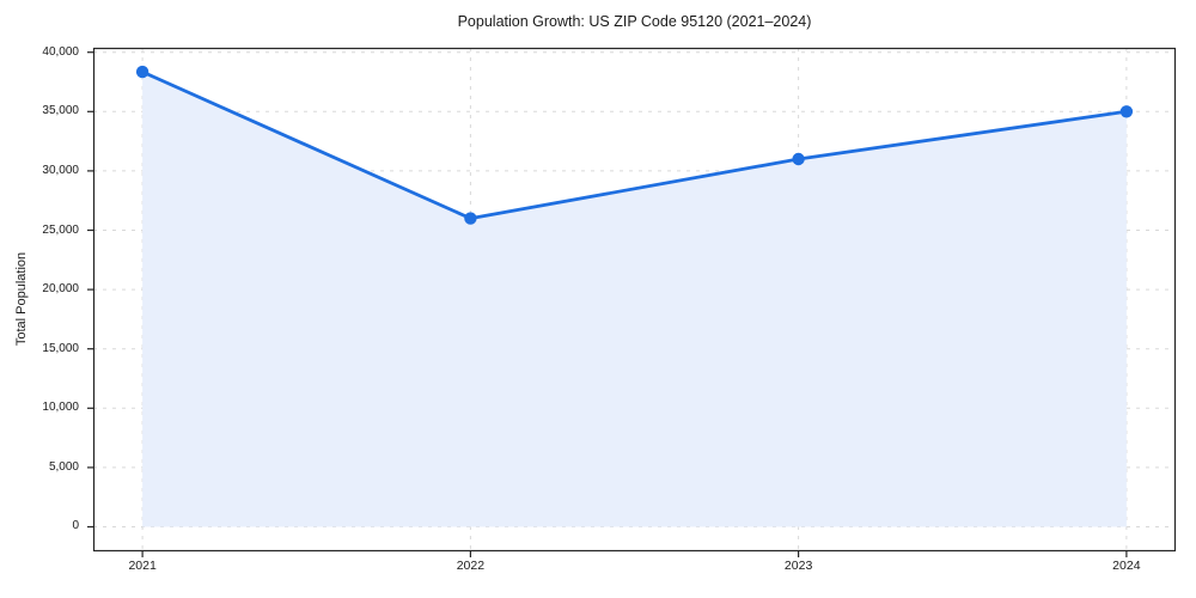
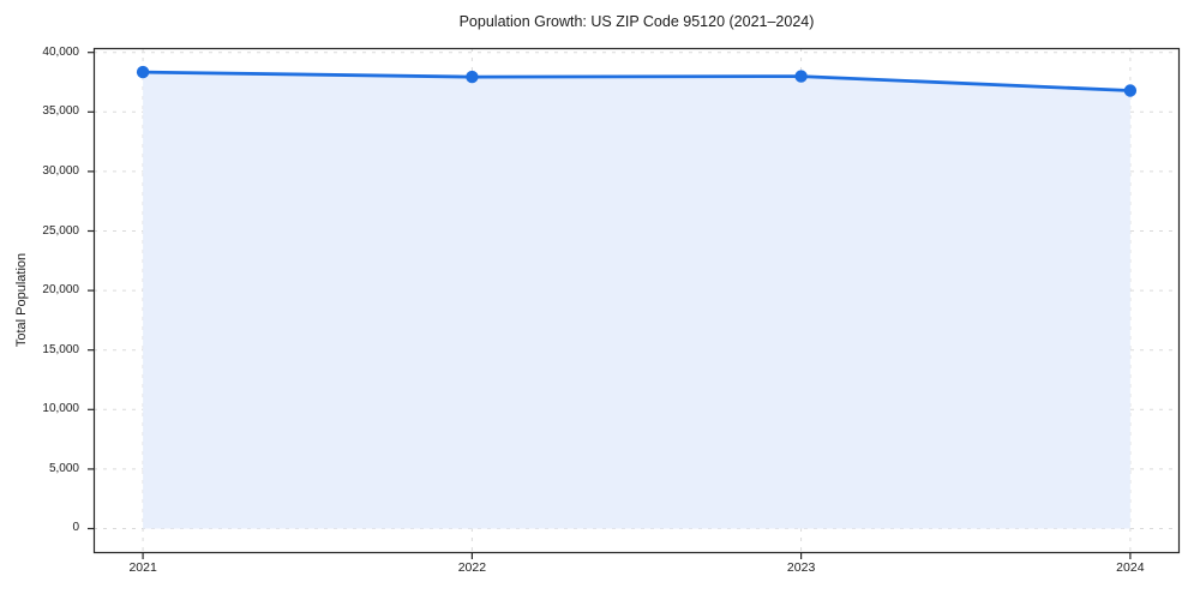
2022: 26000 -> 38000
2023: 31000 -> 38000
2024: 35000 -> 37000
